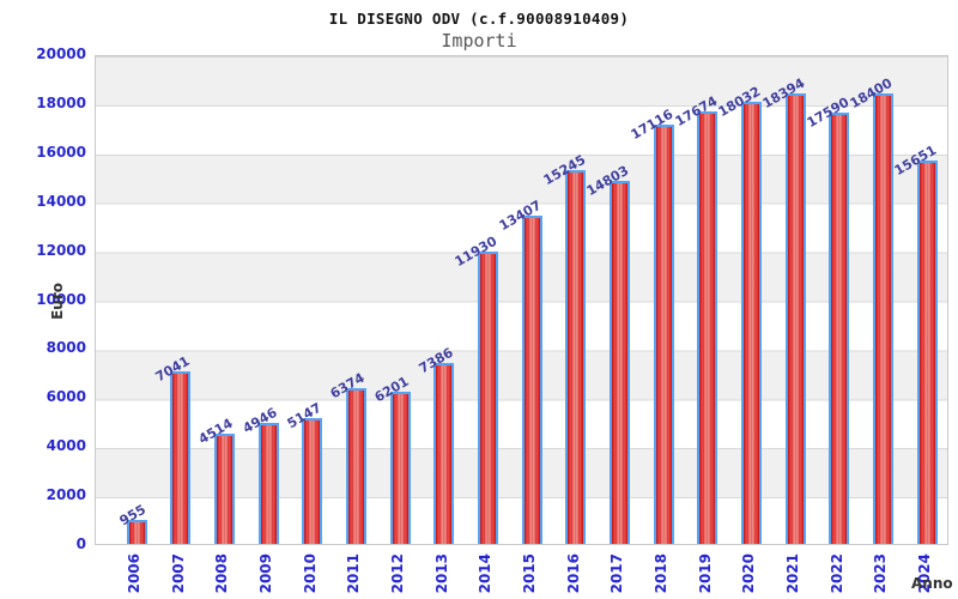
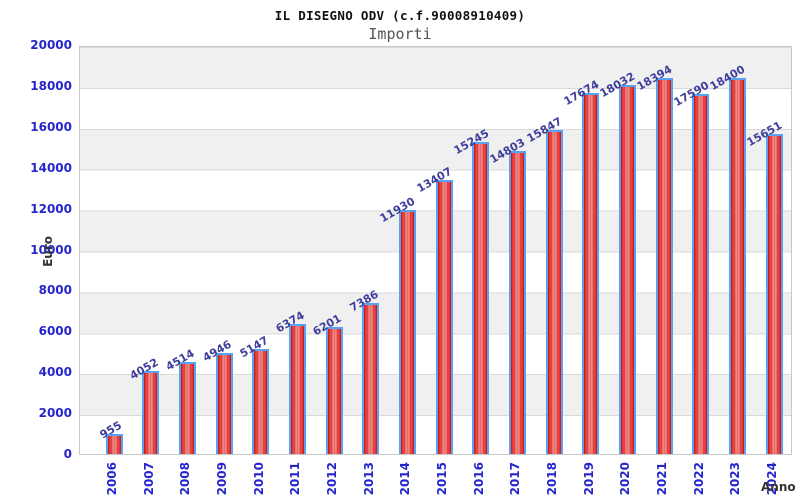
2007: 7041 -> 4052
2018: 17116 -> 15847
